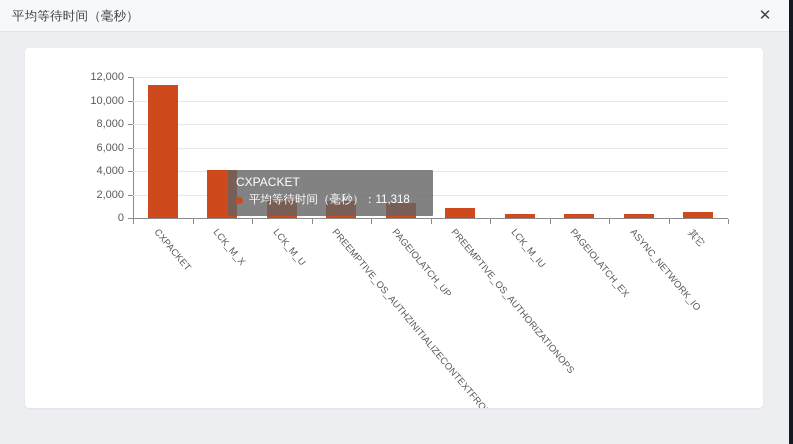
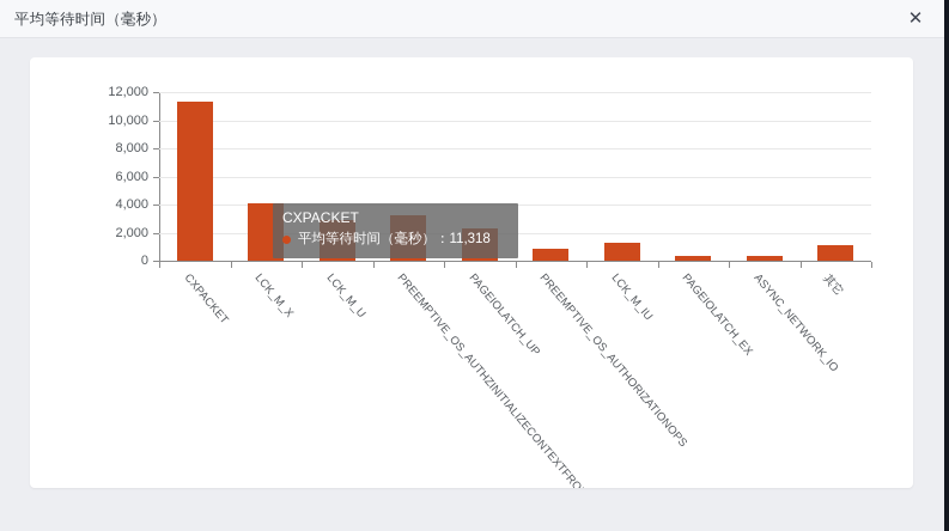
LCK_M_U: 1600 -> 2900
PREEMPTIVE_OS_AUTHZINITIALIZECONTEXTFROMSID: 1400 -> 3200
PAGEIOLATCH_UP: 1200 -> 2300
LCK_M_IU: 300 -> 1300
其它: 500 -> 1100
